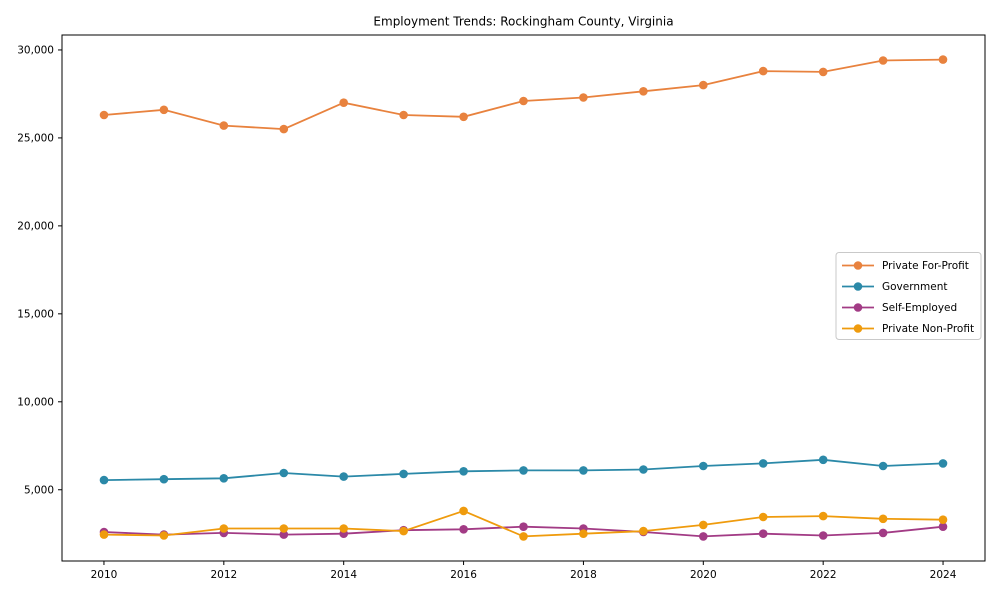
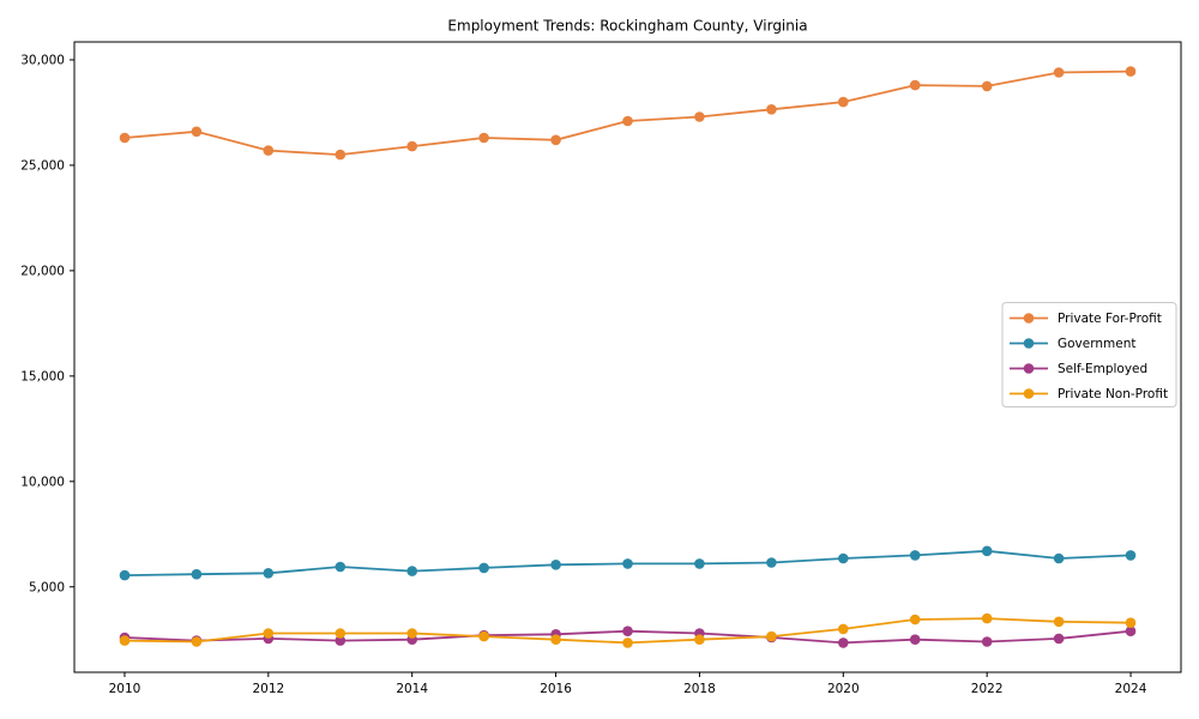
Private For-Profit/2014: 27000 -> 25900
Private Non-Profit/2016: 3800 -> 2500
